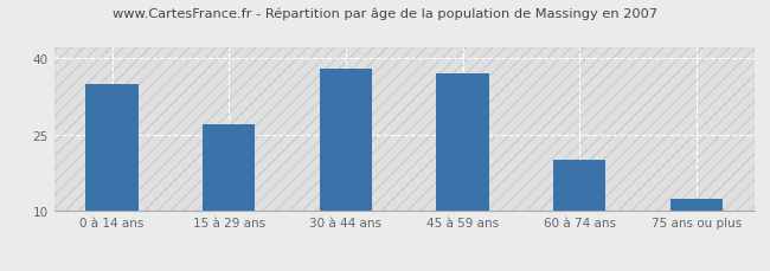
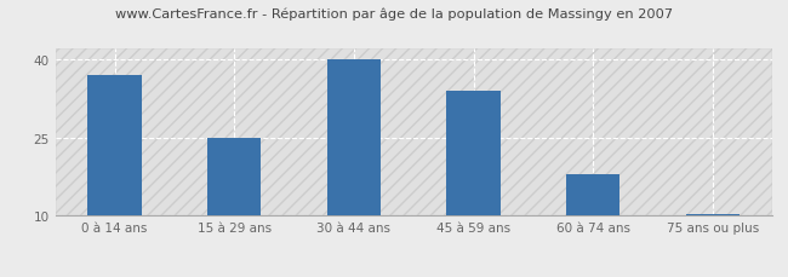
0 à 14 ans: 35.0 -> 37.0
15 à 29 ans: 27.0 -> 25.0
30 à 44 ans: 38.0 -> 40.0
45 à 59 ans: 37.0 -> 34.0
60 à 74 ans: 20.0 -> 18.0
75 ans ou plus: 12.5 -> 10.3
